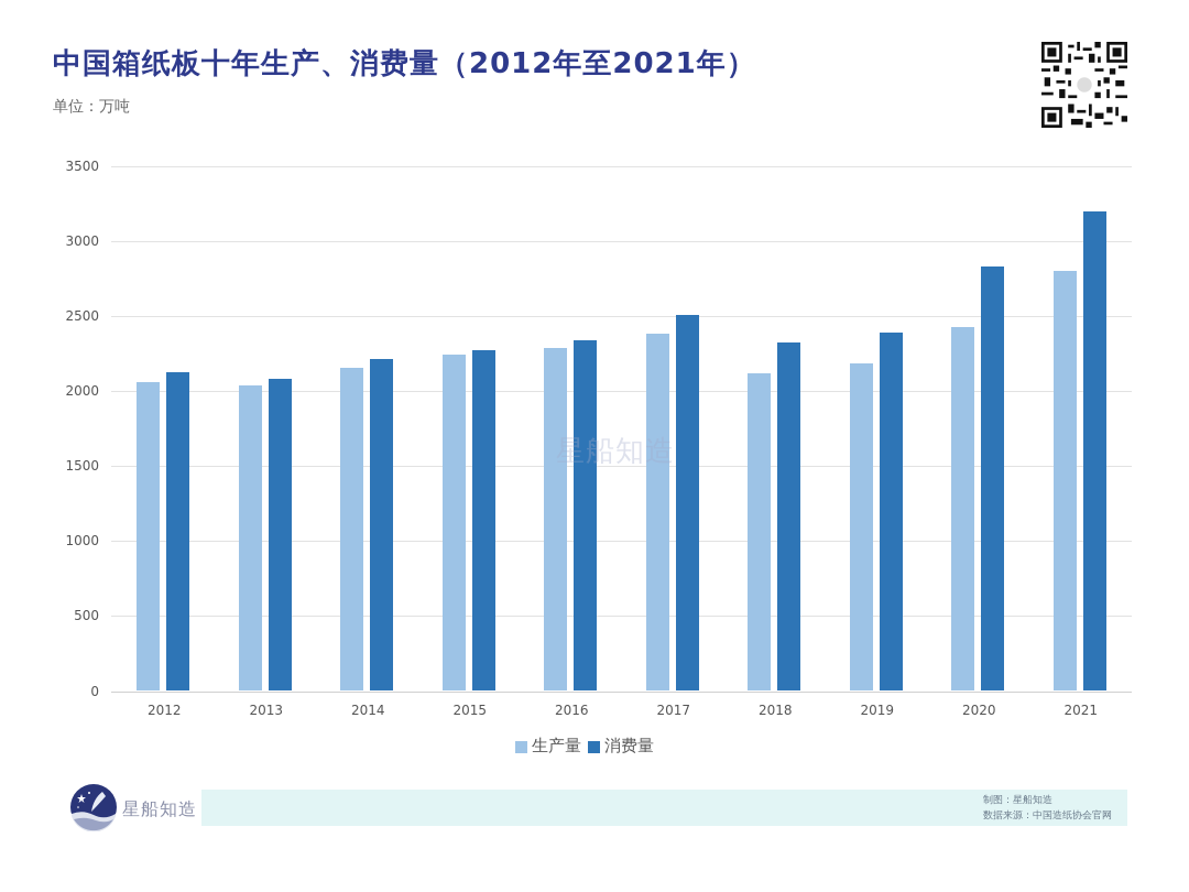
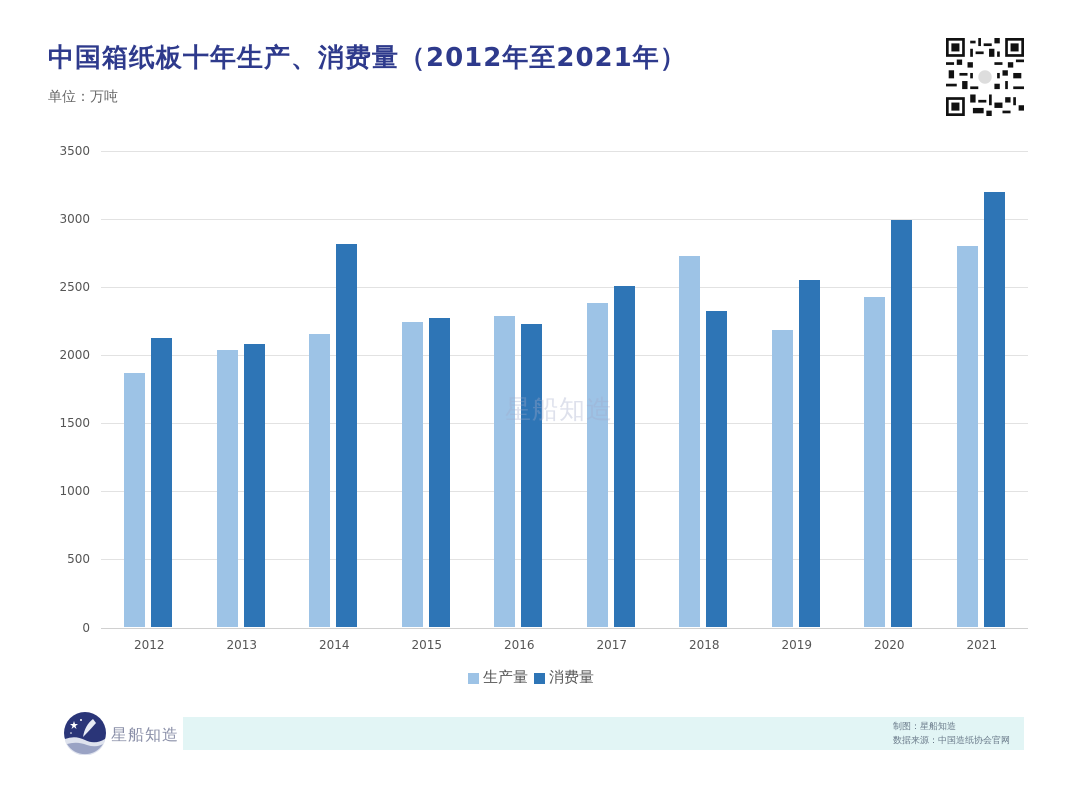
生产量/2012: 2060 -> 1870
消费量/2014: 2220 -> 2820
消费量/2016: 2340 -> 2230
生产量/2018: 2120 -> 2730
消费量/2019: 2390 -> 2550
消费量/2020: 2830 -> 2990
